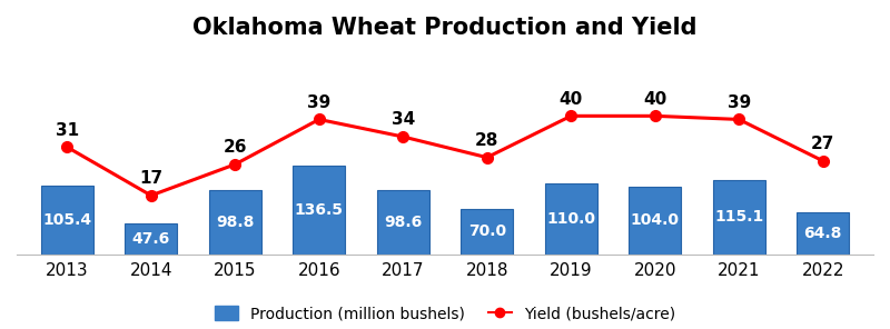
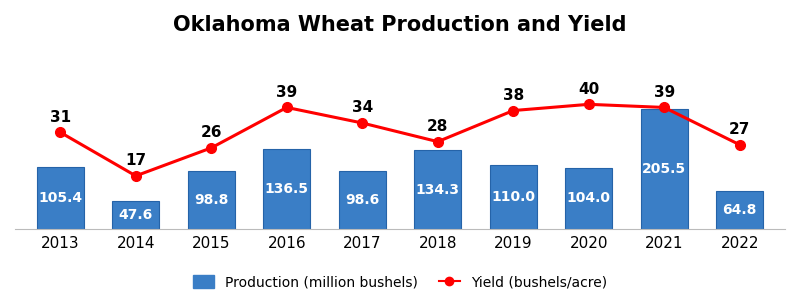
Production (million bushels)/2018: 70.0 -> 134.3
Yield (bushels/acre)/2019: 40 -> 38
Production (million bushels)/2021: 115.1 -> 205.5
